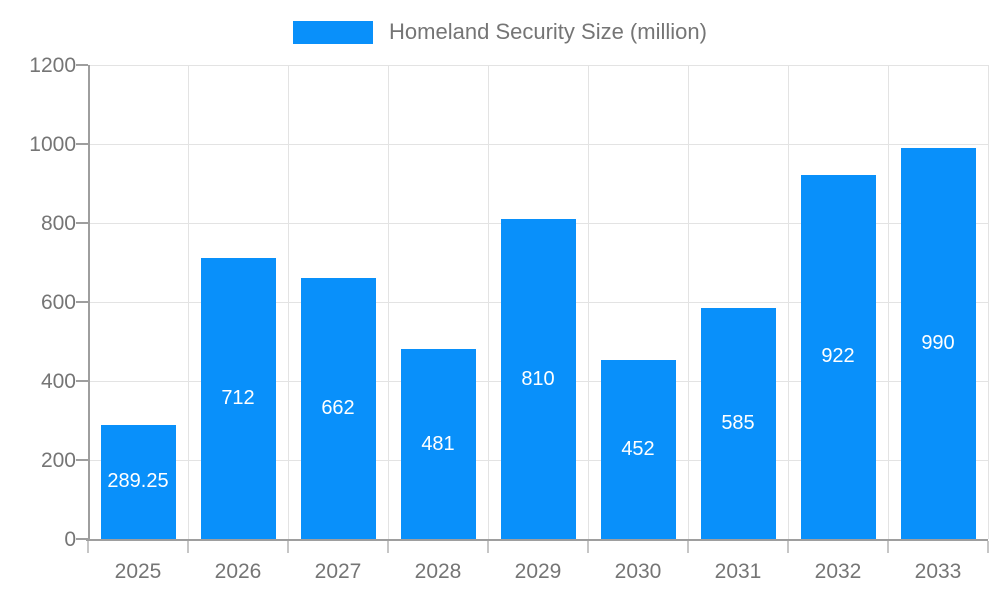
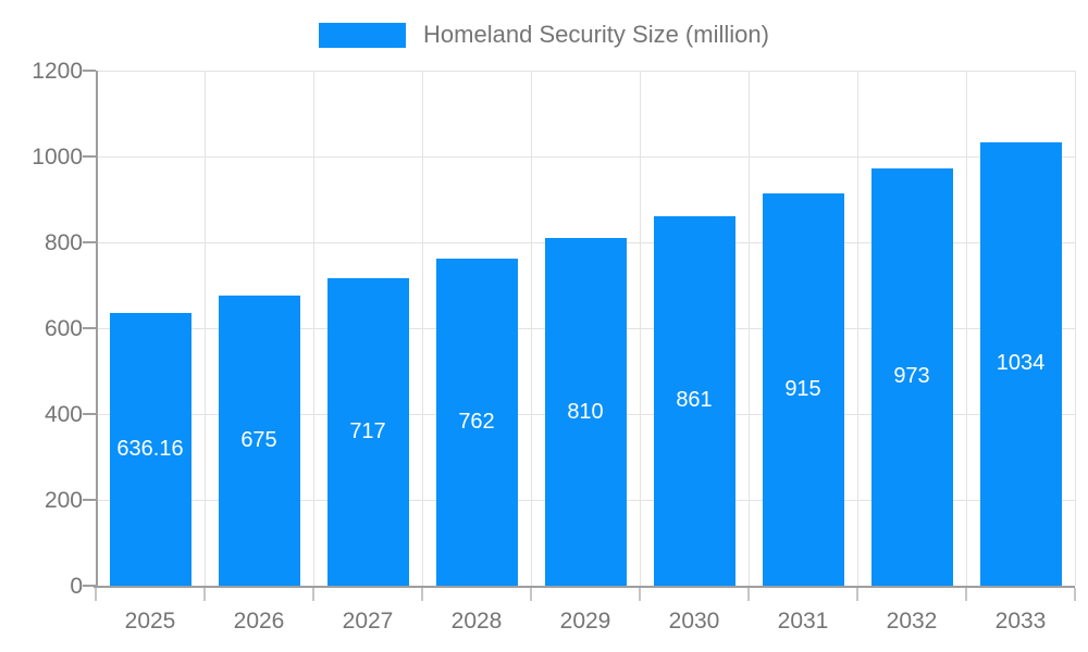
2025: 289.25 -> 636.16
2026: 712 -> 675
2027: 662 -> 717
2028: 481 -> 762
2030: 452 -> 861
2031: 585 -> 915
2032: 922 -> 973
2033: 990 -> 1034
